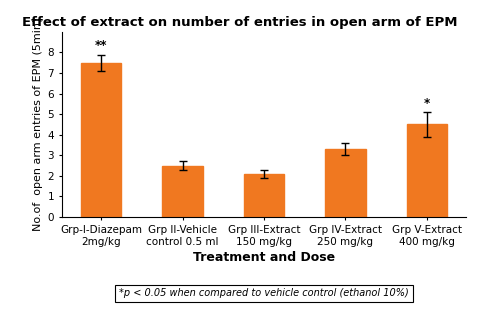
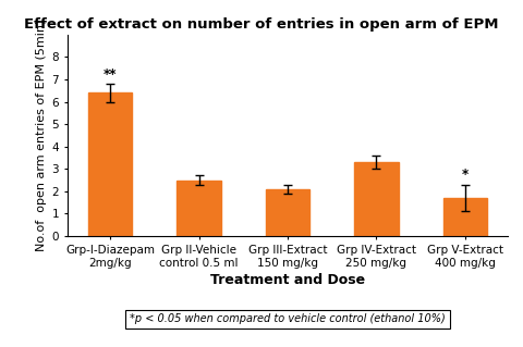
Grp-I-Diazepam 2mg/kg: 7.5 -> 6.4
Grp V-Extract 400 mg/kg: 4.5 -> 1.7
